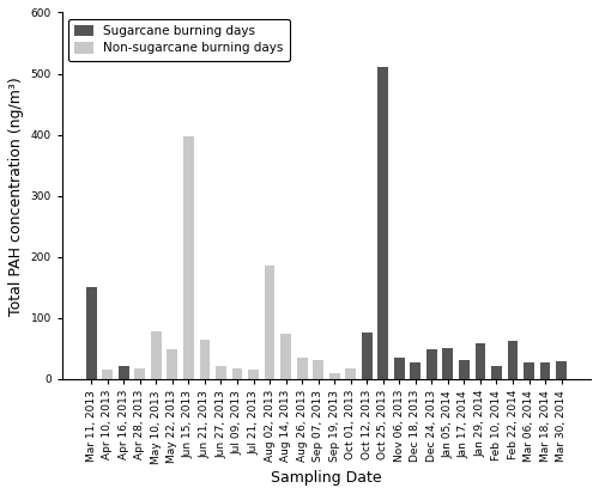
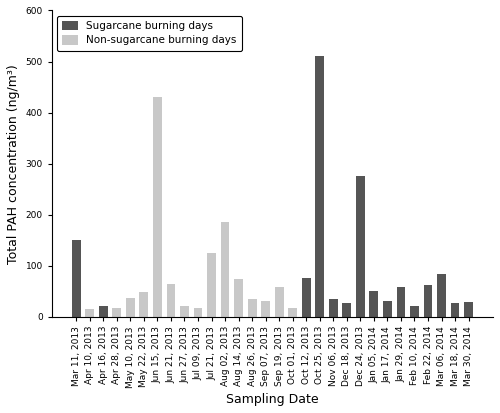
May 10, 2013: 78 -> 38
Jun 15, 2013: 397 -> 430
Jul 21, 2013: 15 -> 126
Sep 19, 2013: 10 -> 58
Dec 24, 2013: 48 -> 276
Mar 06, 2014: 28 -> 84
